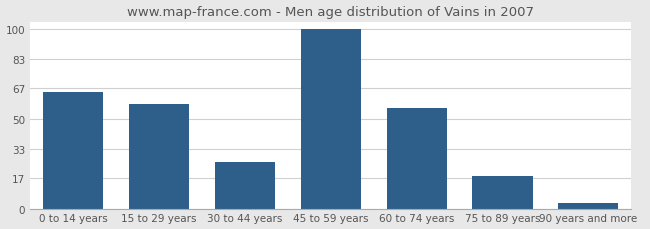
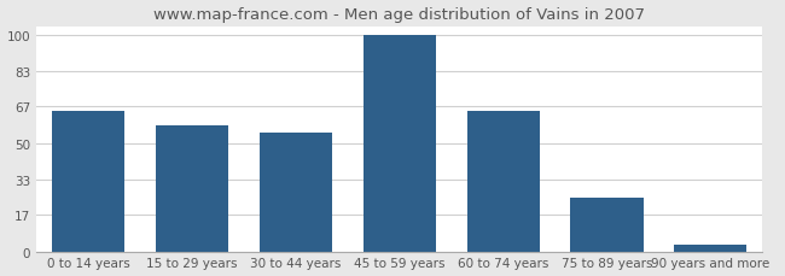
30 to 44 years: 26 -> 55
60 to 74 years: 56 -> 65
75 to 89 years: 18 -> 25
